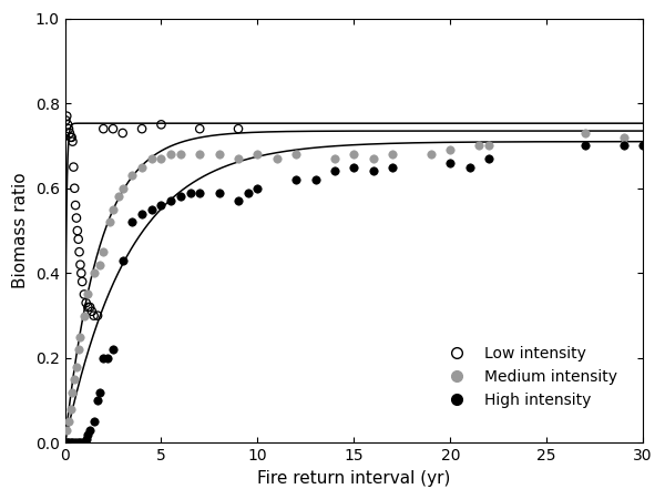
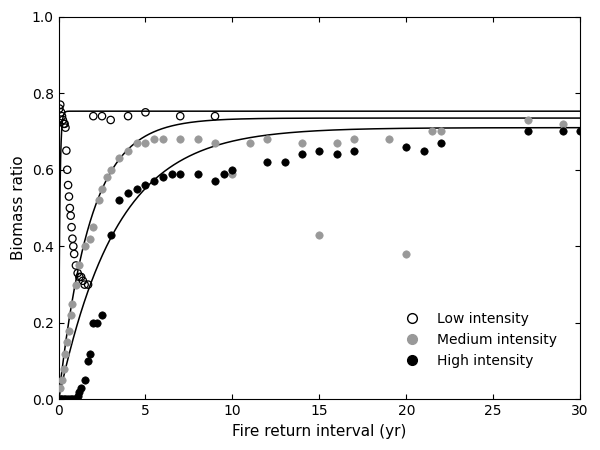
Medium intensity/10: 0.68 -> 0.59
Medium intensity/15: 0.68 -> 0.43
Medium intensity/20: 0.69 -> 0.38
